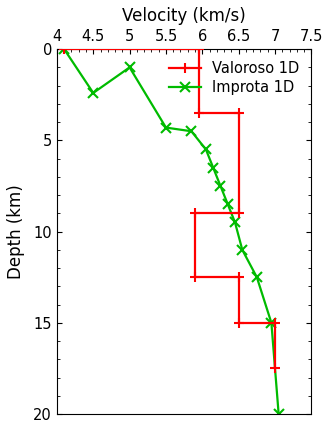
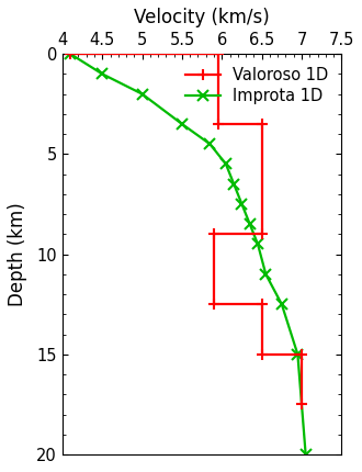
Improta 1D/4.5: 2.4 -> 1.0
Improta 1D/5: 1.0 -> 2.0
Improta 1D/5.5: 4.3 -> 3.5
